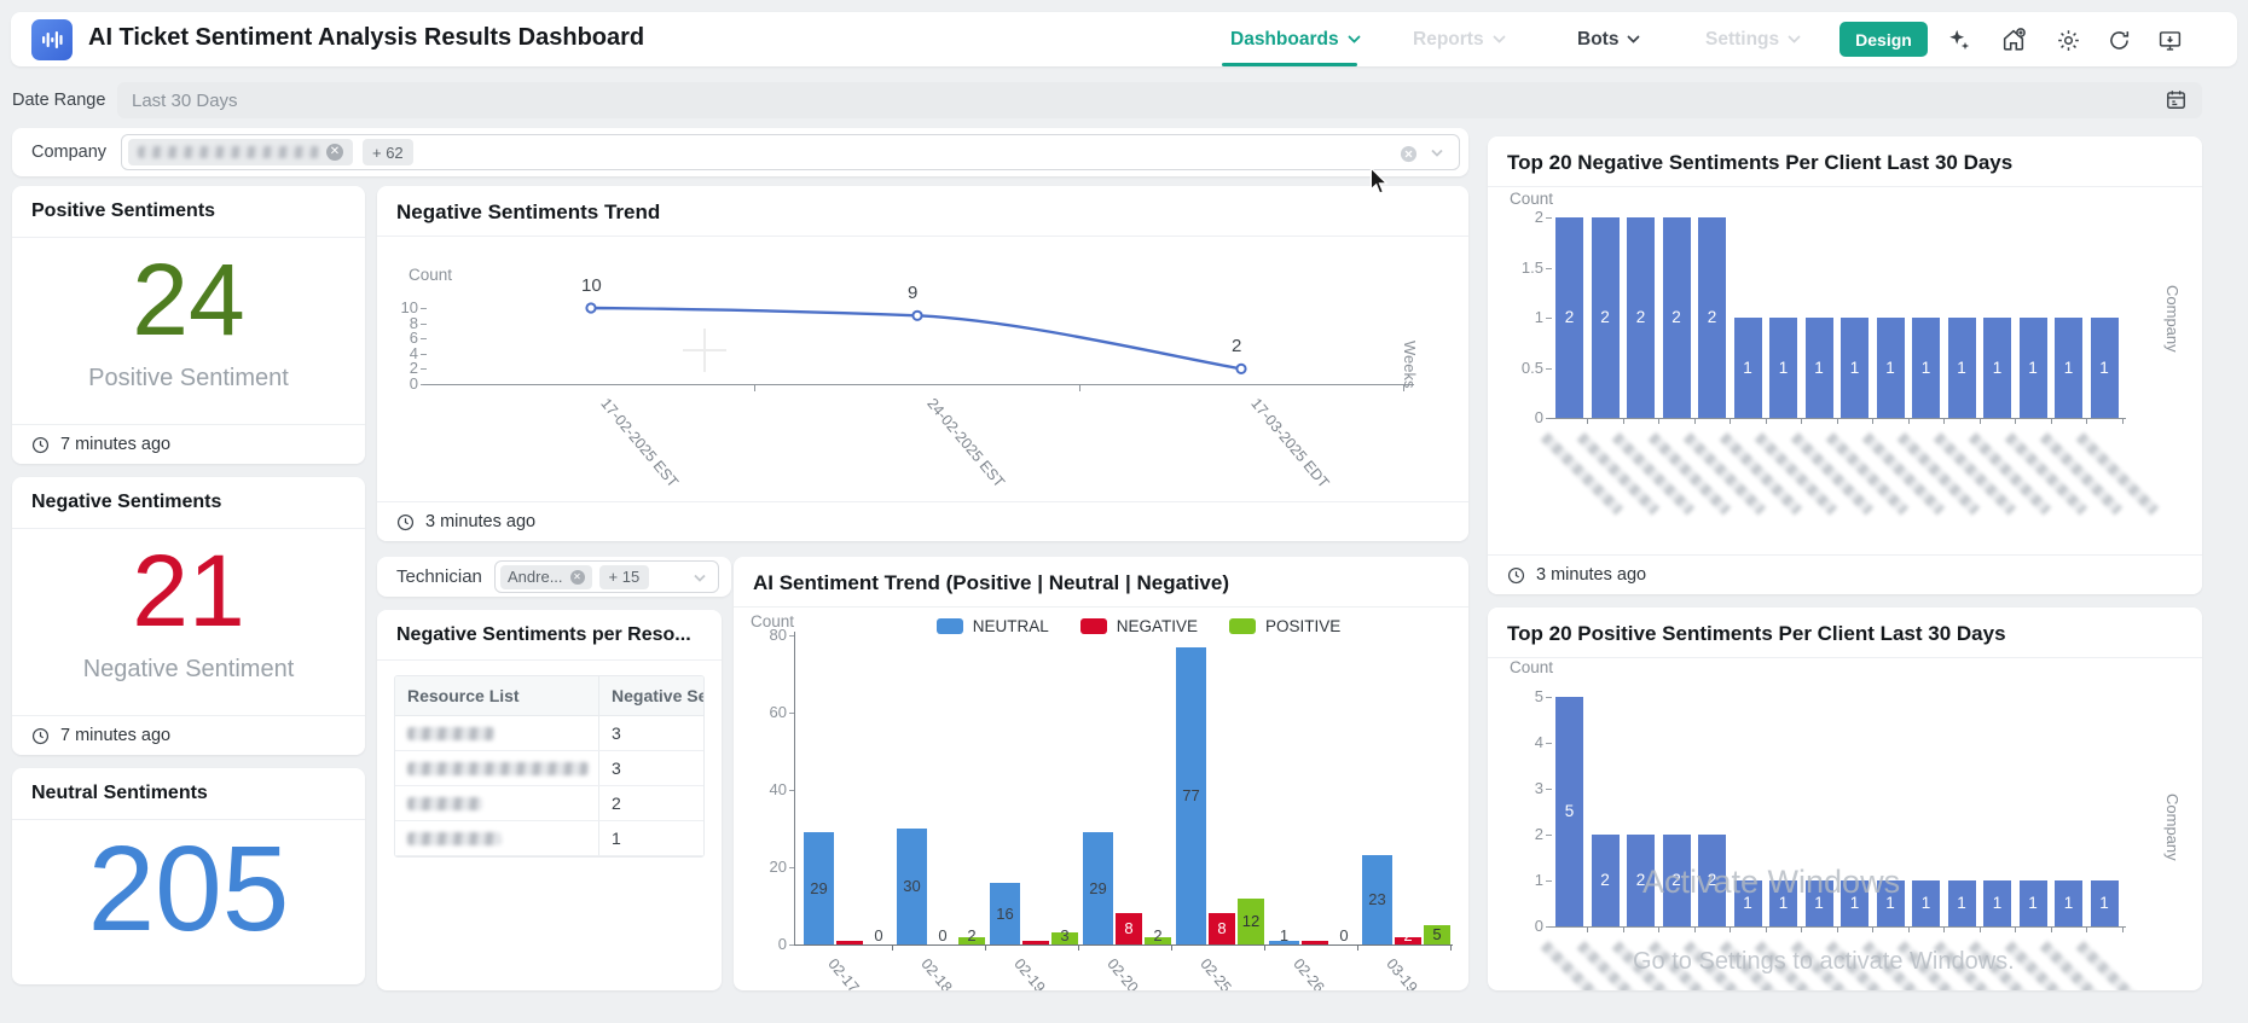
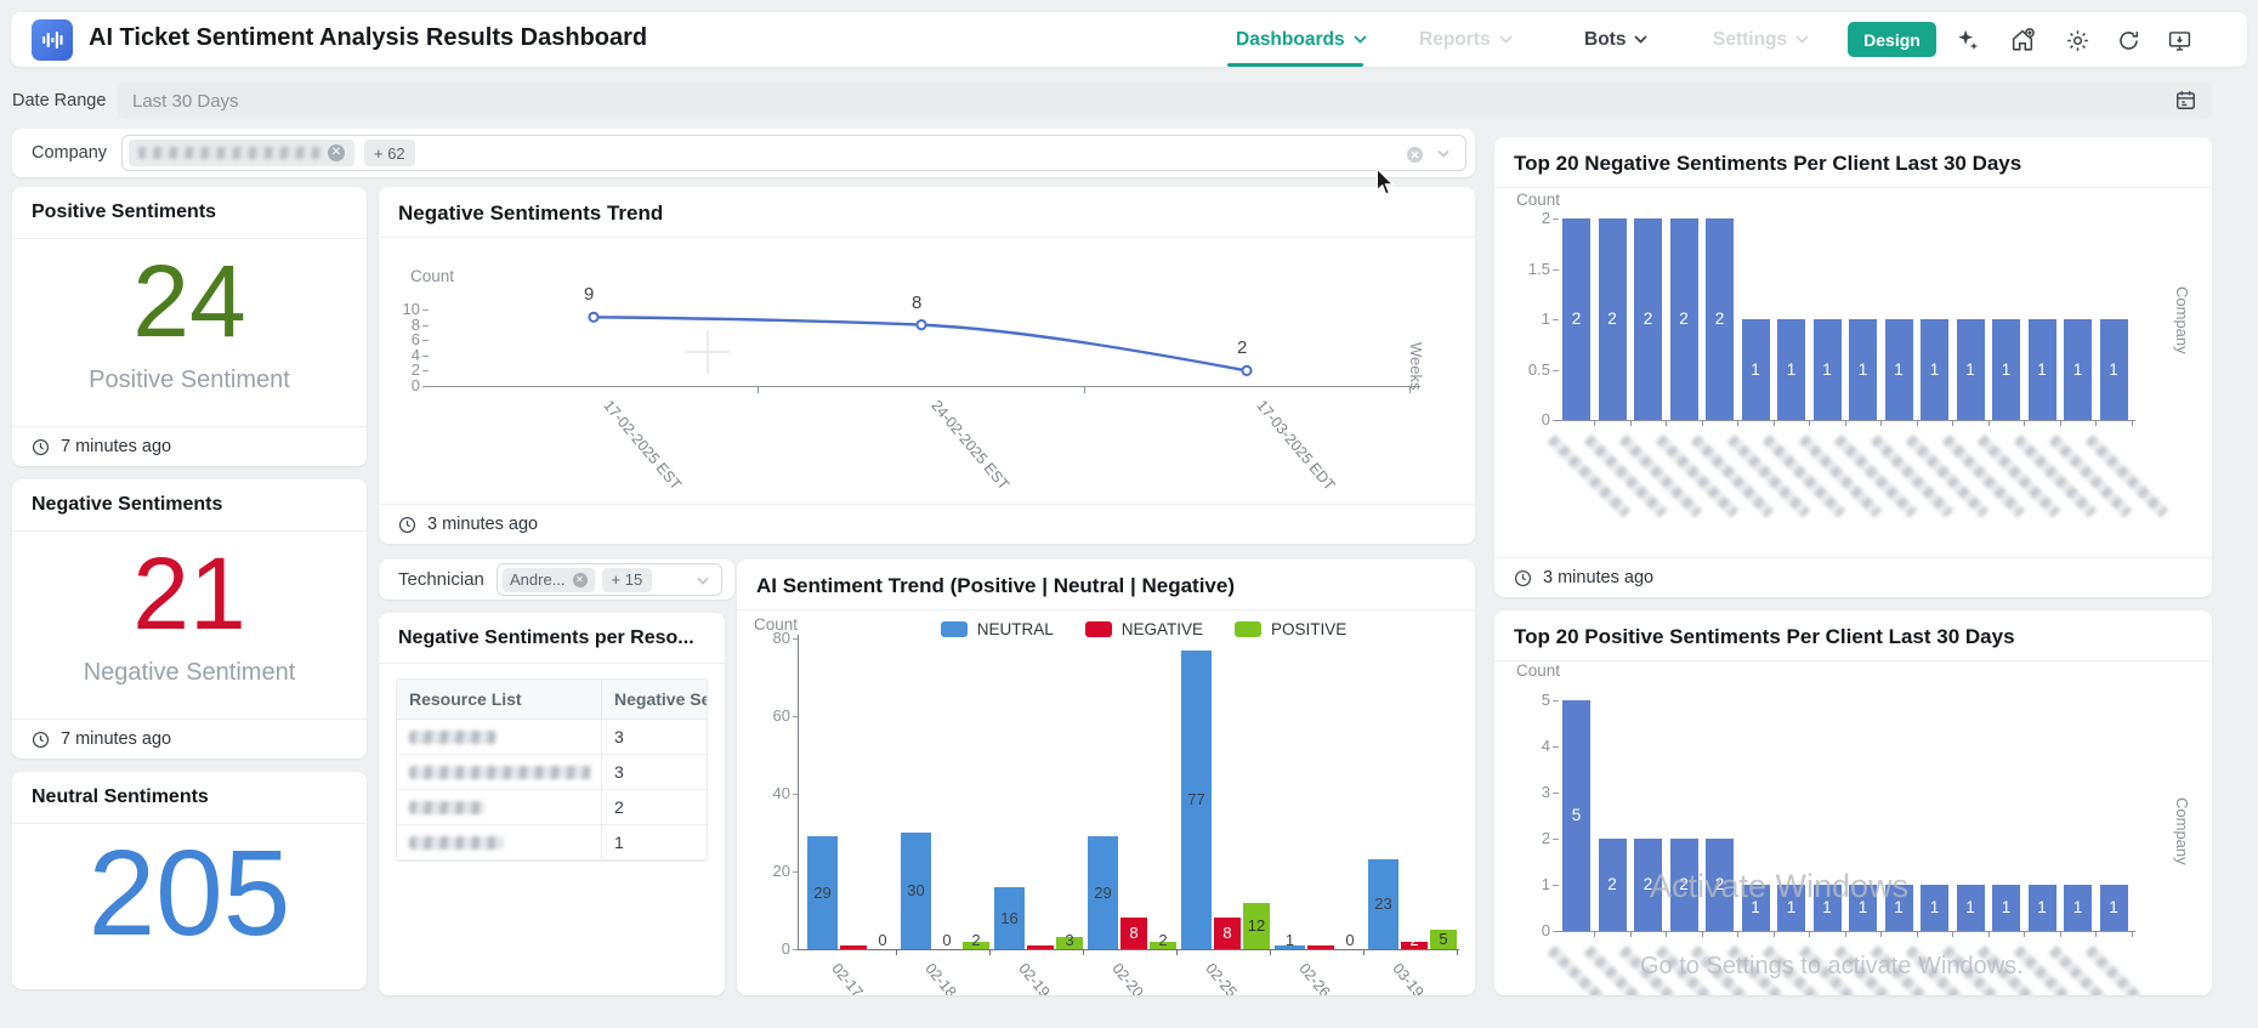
Negative Sentiments Trend/17-02-2025 EST: 10 -> 9
Negative Sentiments Trend/24-02-2025 EST: 9 -> 8
